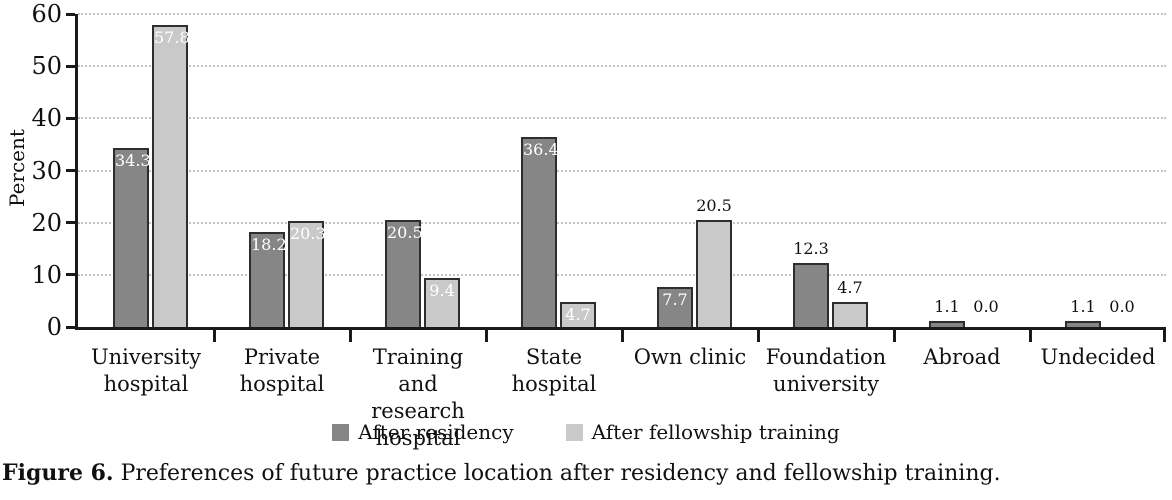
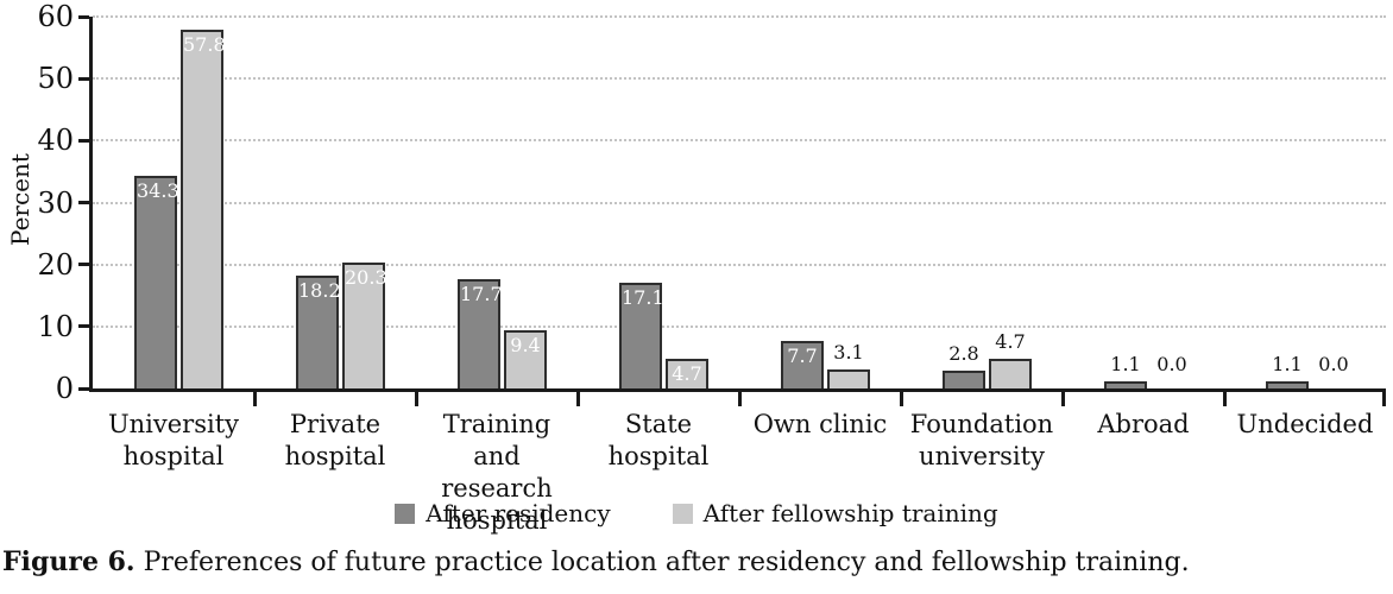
After residency/Training and research hospital: 20.5 -> 17.7
After residency/State hospital: 36.4 -> 17.1
After fellowship training/Own clinic: 20.5 -> 3.1
After residency/Foundation university: 12.3 -> 2.8
